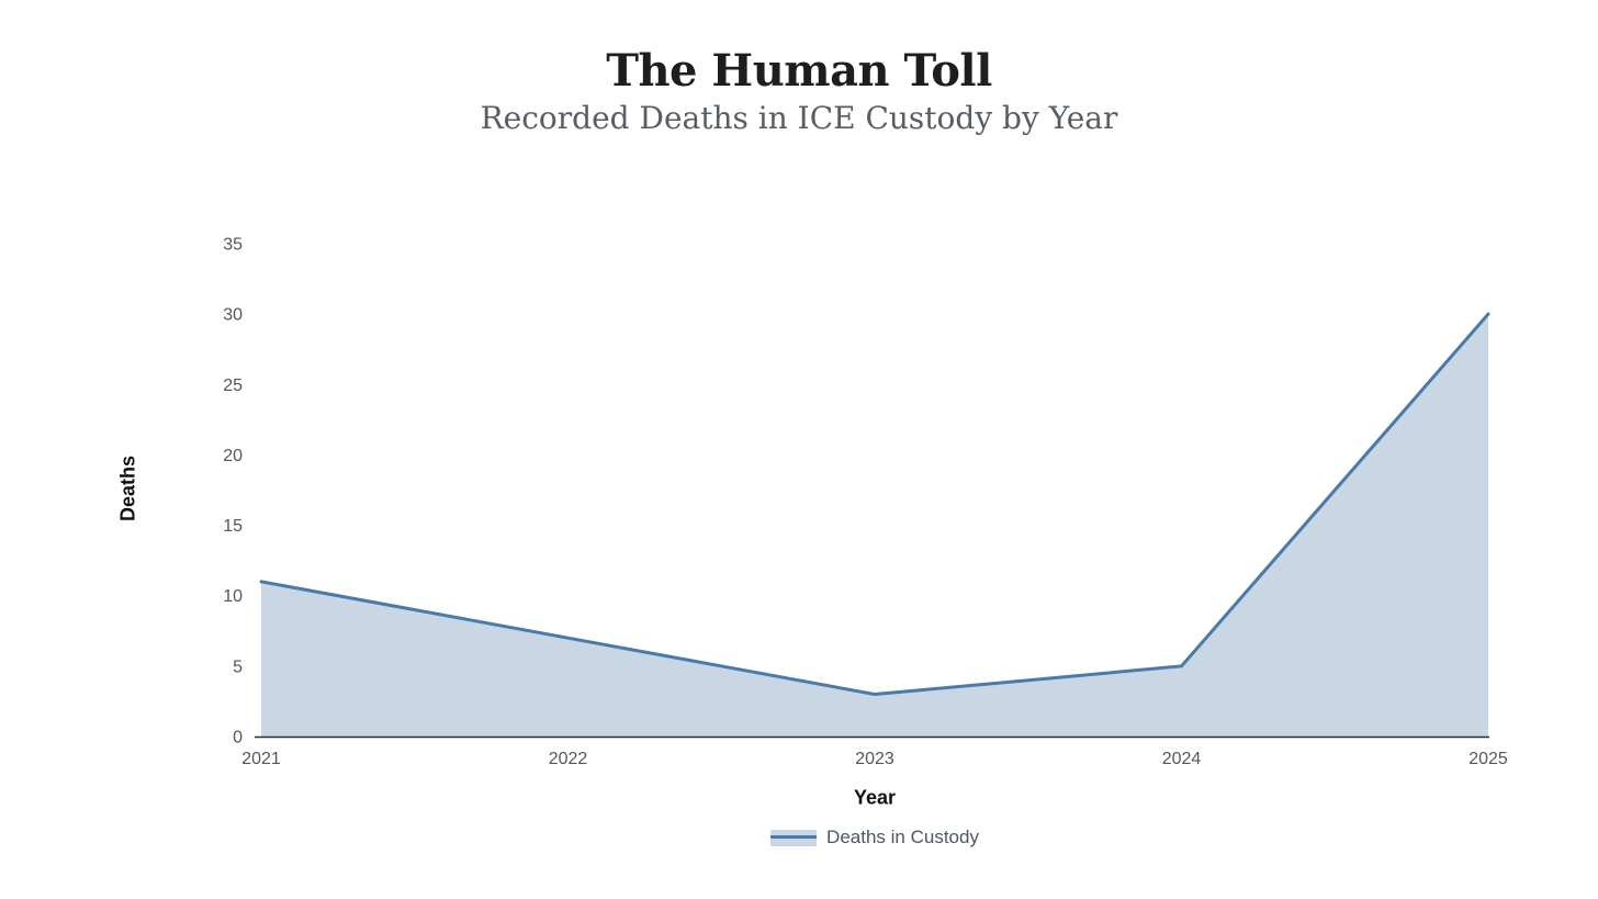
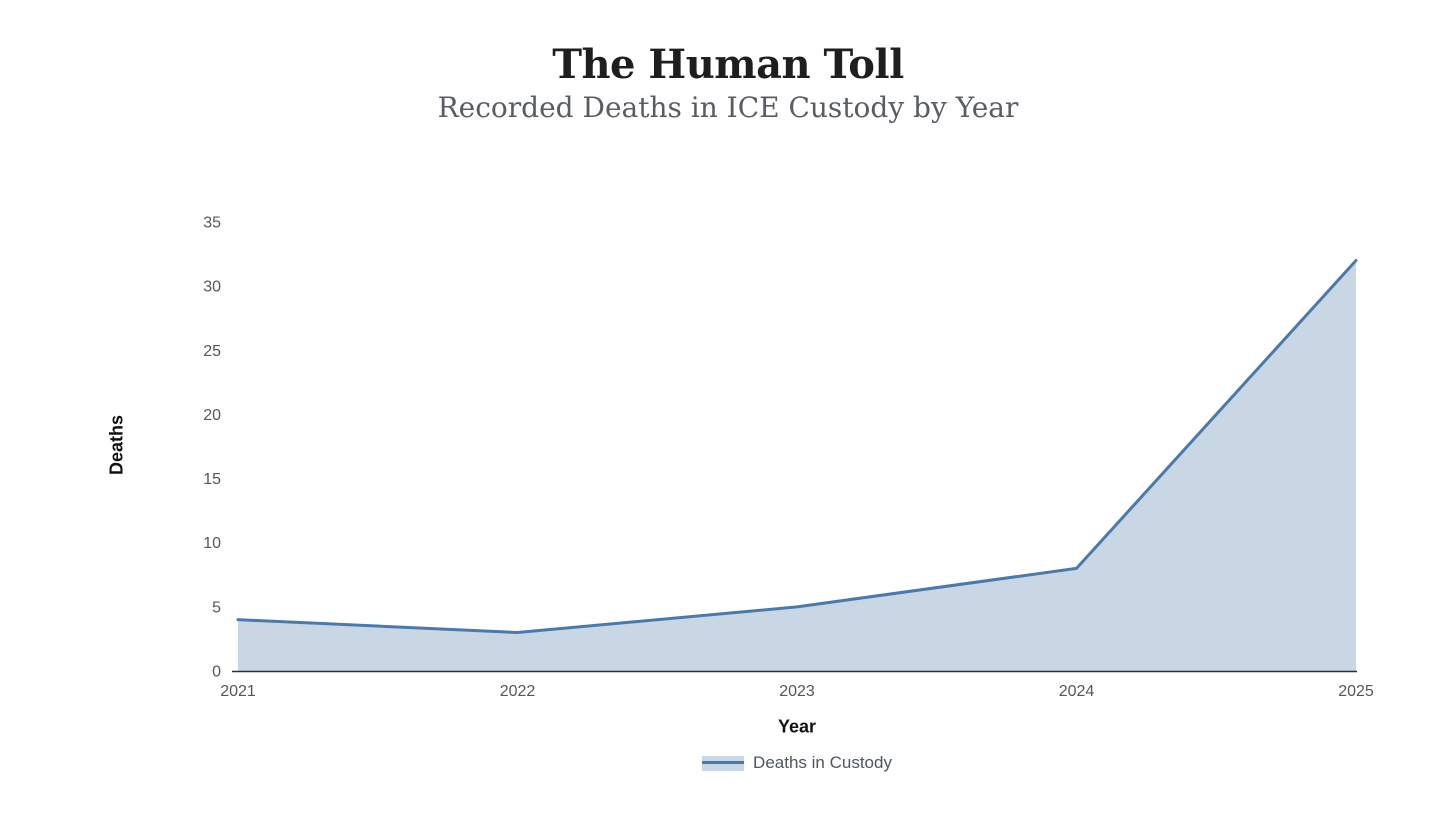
2021: 11 -> 4
2022: 7 -> 3
2023: 3 -> 5
2024: 5 -> 8
2025: 30 -> 32
